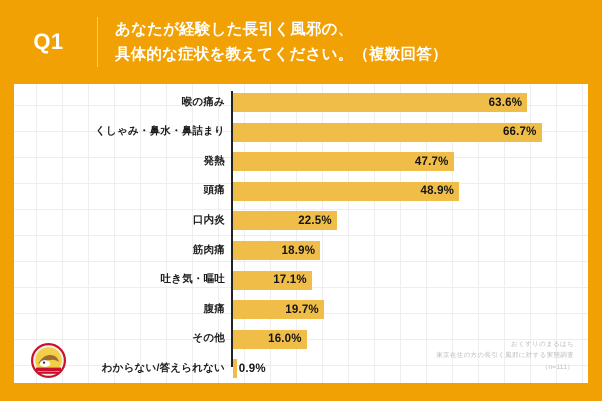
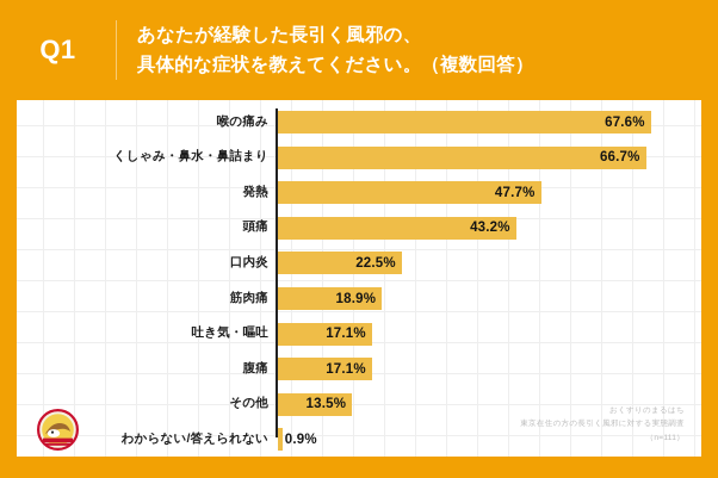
喉の痛み: 63.6% -> 67.6%
頭痛: 48.9% -> 43.2%
腹痛: 19.7% -> 17.1%
その他: 16.0% -> 13.5%
